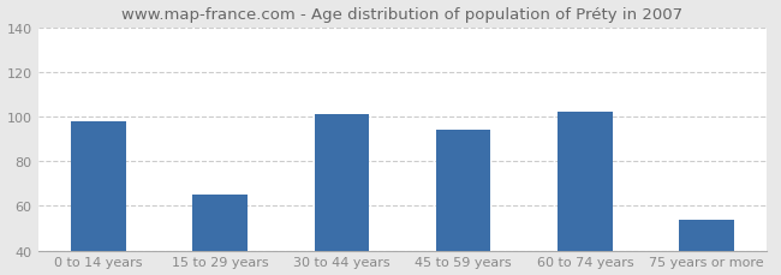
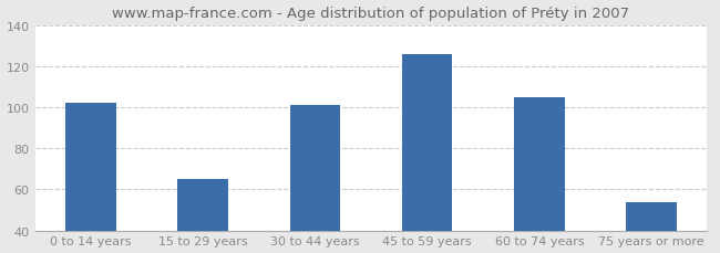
0 to 14 years: 98 -> 102
45 to 59 years: 94 -> 126
60 to 74 years: 102 -> 105
